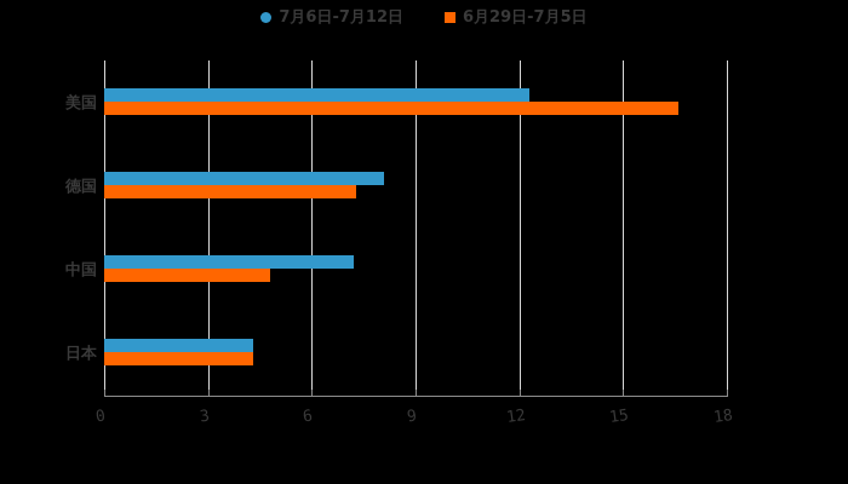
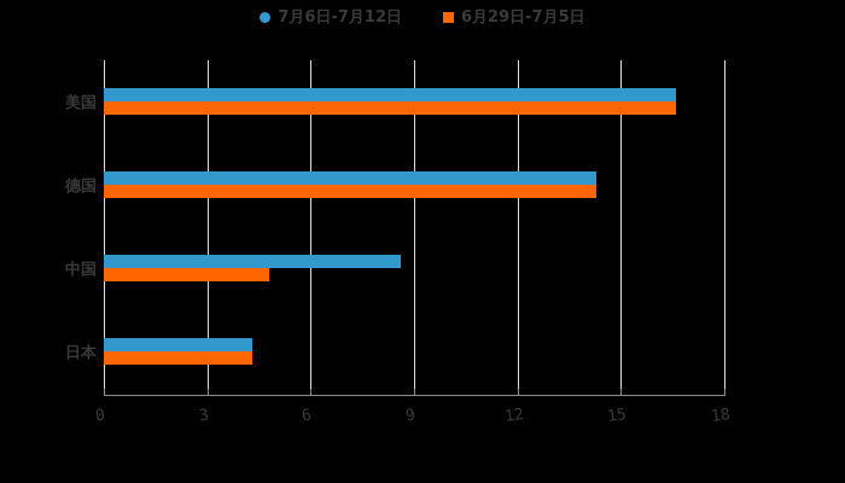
7月6日-7月12日/美国: 12.3 -> 16.6
7月6日-7月12日/德国: 8.1 -> 14.3
6月29日-7月5日/德国: 7.3 -> 14.3
7月6日-7月12日/中国: 7.2 -> 8.6
